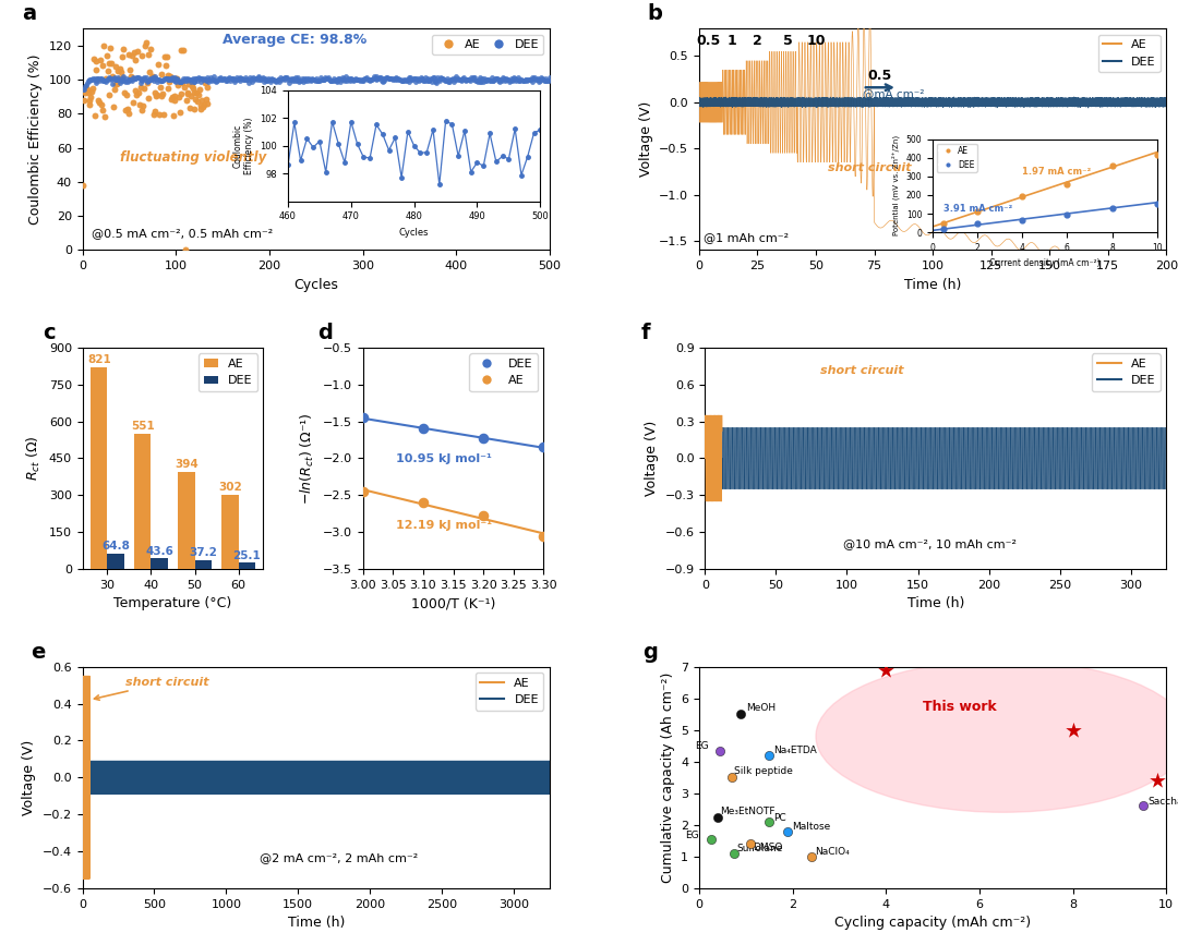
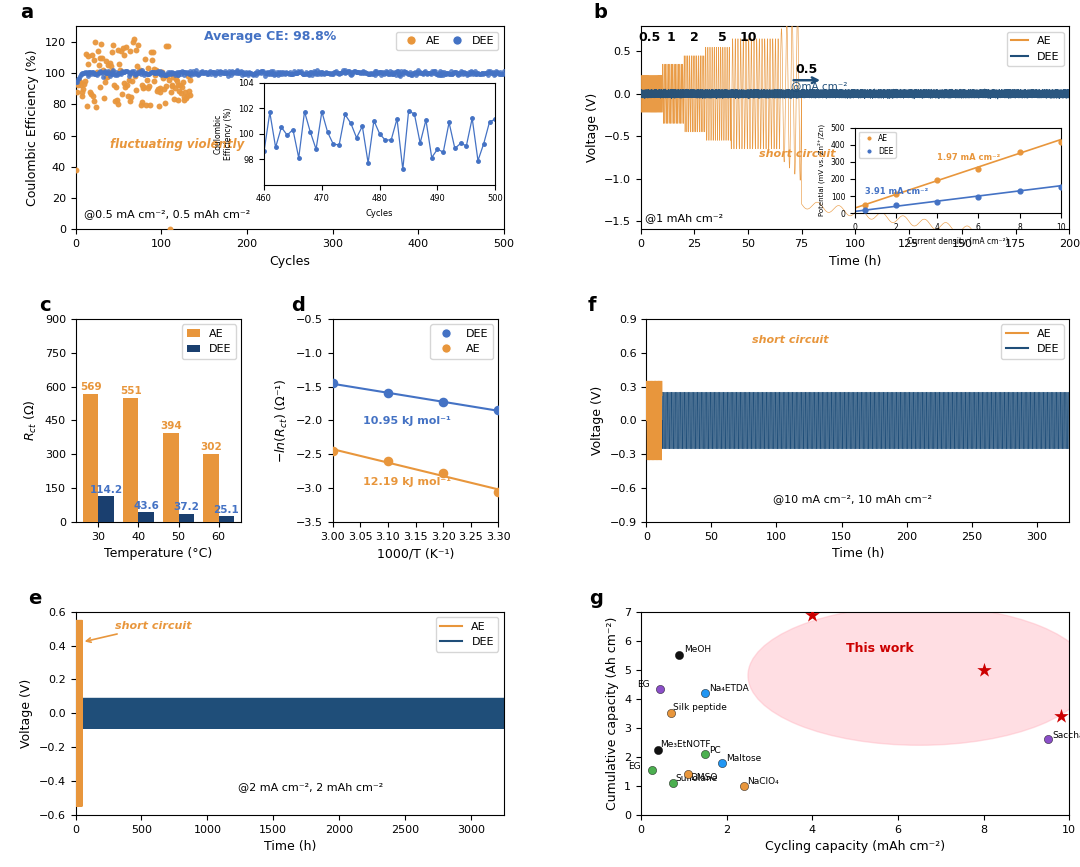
AE/30: 821 -> 569
DEE/30: 64.8 -> 114.2
